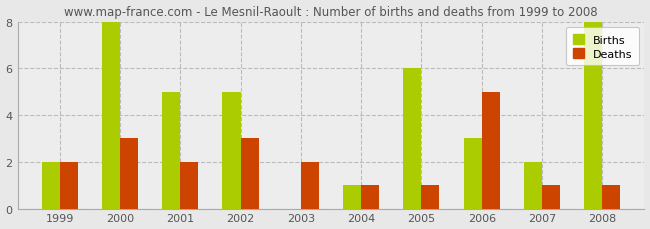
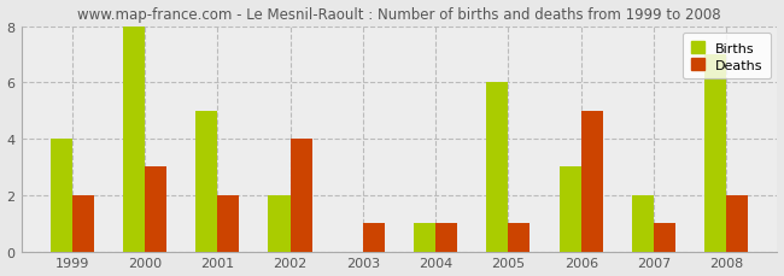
Births/1999: 2 -> 4
Births/2002: 5 -> 2
Deaths/2002: 3 -> 4
Deaths/2003: 2 -> 1
Births/2008: 8 -> 7
Deaths/2008: 1 -> 2
